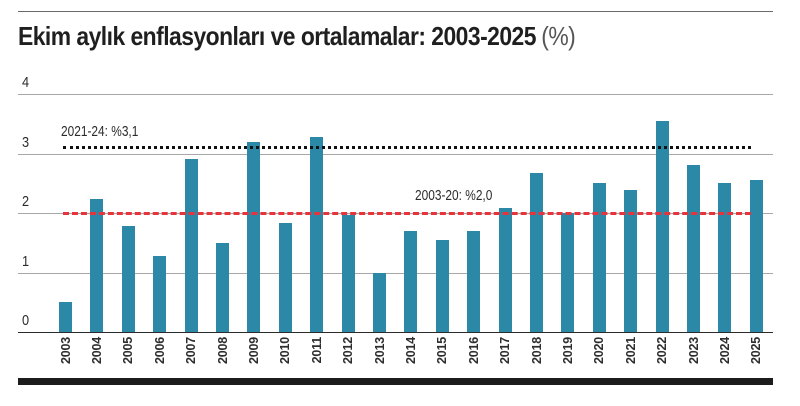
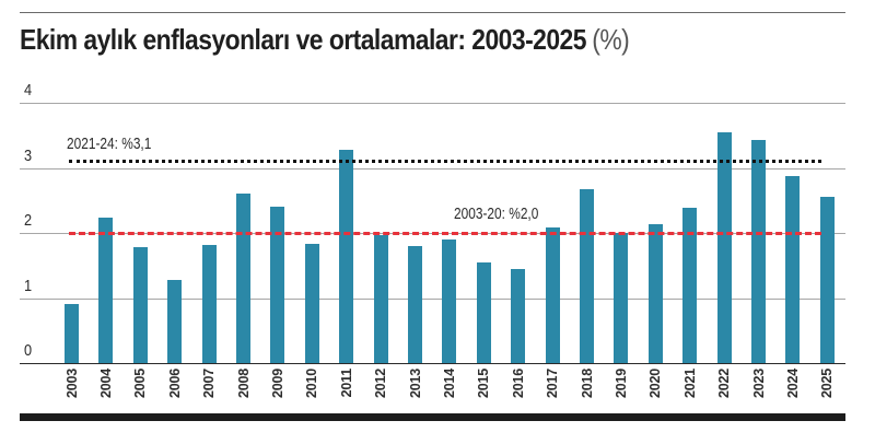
2003: 0.5 -> 0.9
2007: 2.9 -> 1.8
2008: 1.5 -> 2.6
2009: 3.2 -> 2.4
2013: 1.0 -> 1.8
2014: 1.7 -> 1.9
2016: 1.7 -> 1.4
2020: 2.5 -> 2.1
2023: 2.8 -> 3.4
2024: 2.5 -> 2.9
